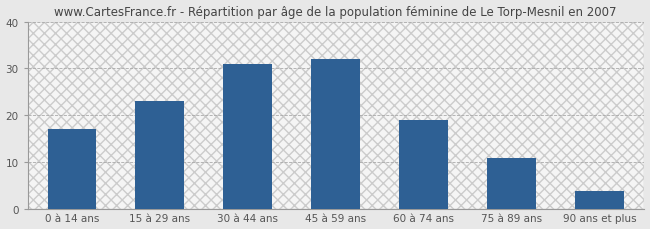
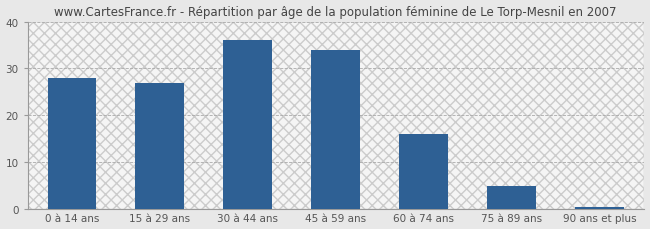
0 à 14 ans: 17.0 -> 28.0
15 à 29 ans: 23.0 -> 27.0
30 à 44 ans: 31.0 -> 36.0
45 à 59 ans: 32.0 -> 34.0
60 à 74 ans: 19.0 -> 16.0
75 à 89 ans: 11.0 -> 5.0
90 ans et plus: 4.0 -> 0.5
